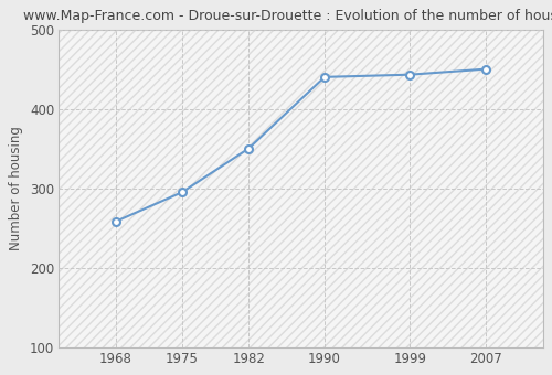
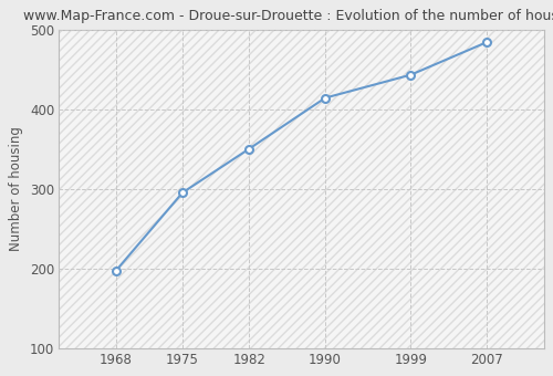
1968: 258 -> 197
1990: 440 -> 414
2007: 450 -> 484
